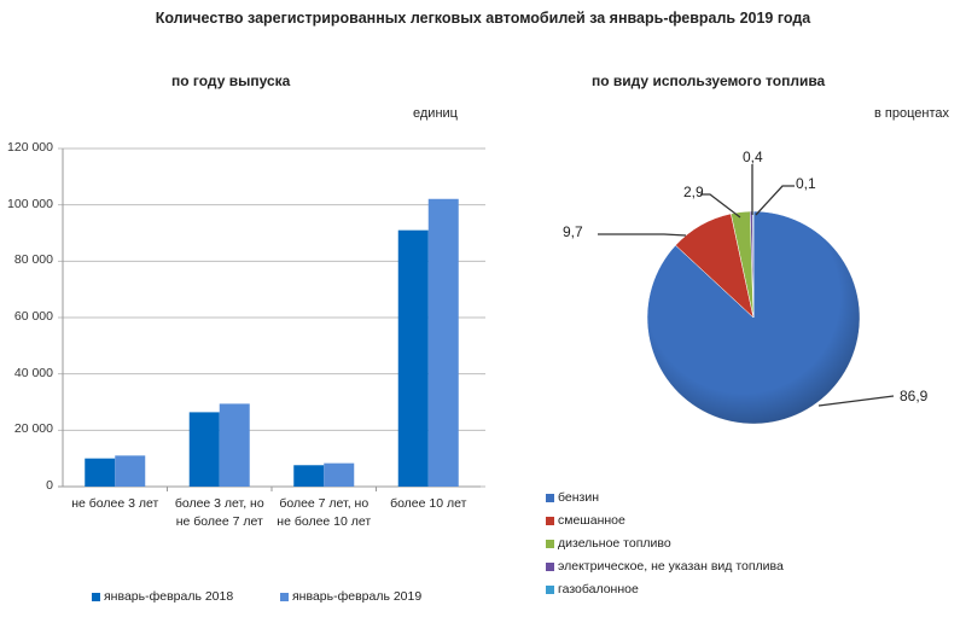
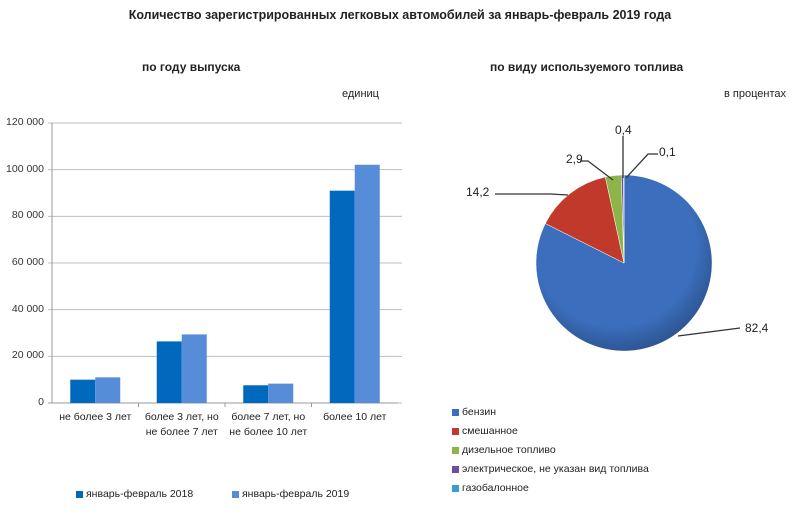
по виду используемого топлива/бензин: 86,9 -> 82,4
по виду используемого топлива/смешанное: 9,7 -> 14,2
